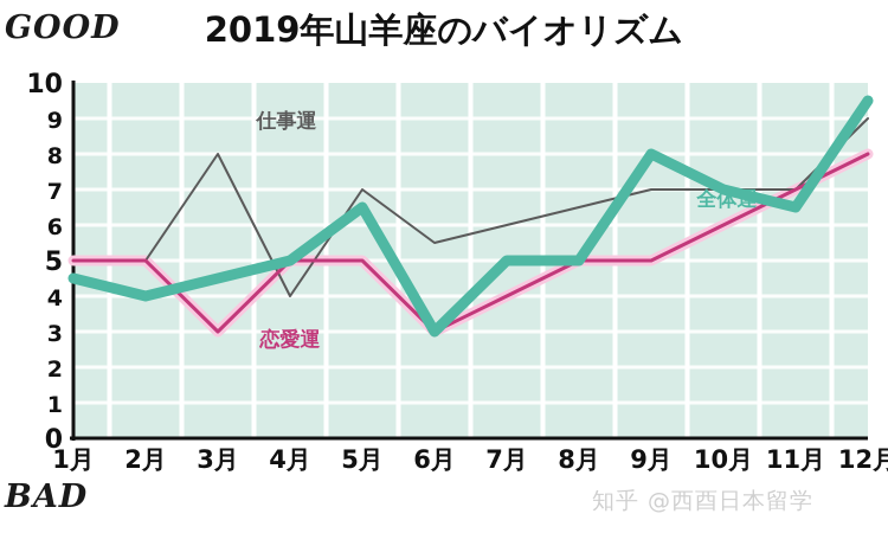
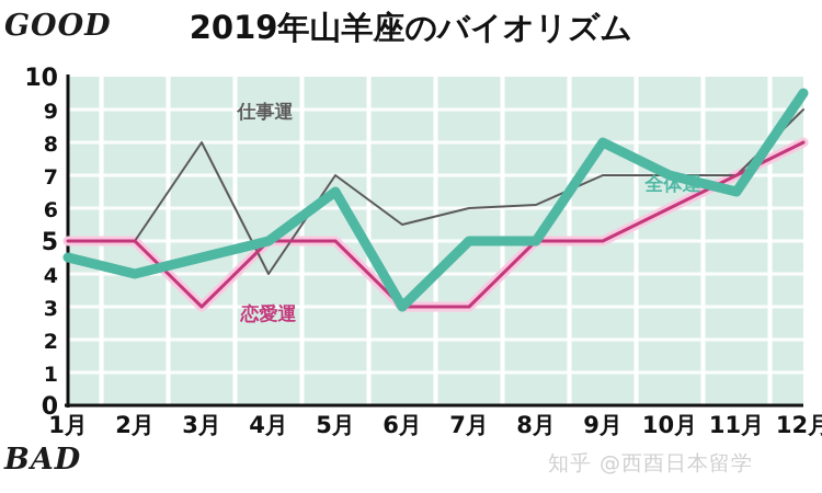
恋愛運/7月: 4 -> 3
仕事運/8月: 6.5 -> 6.1
